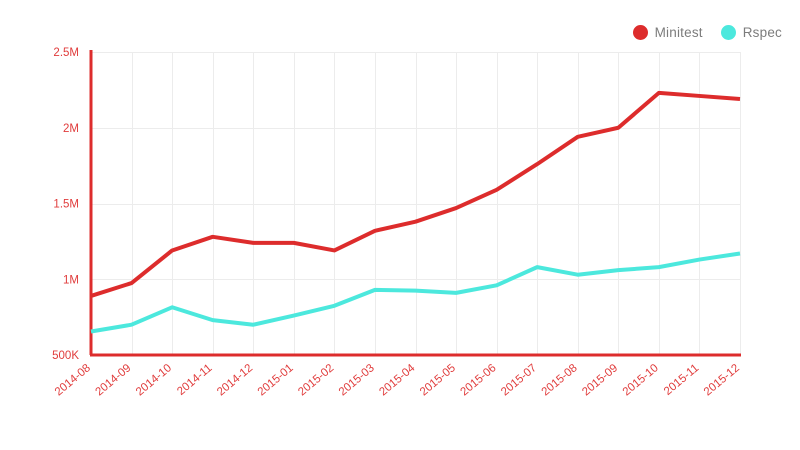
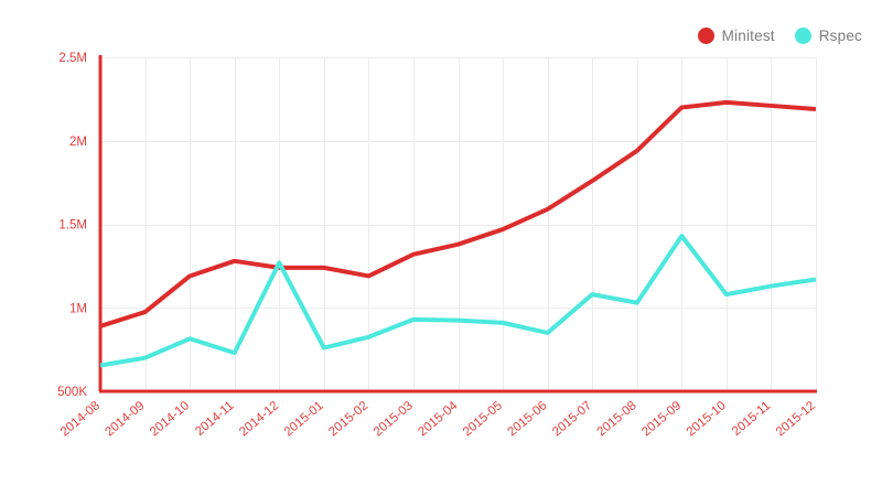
Rspec/2014-12: 0.70M -> 1.27M
Rspec/2015-06: 0.96M -> 0.85M
Minitest/2015-09: 2.00M -> 2.20M
Rspec/2015-09: 1.06M -> 1.43M
